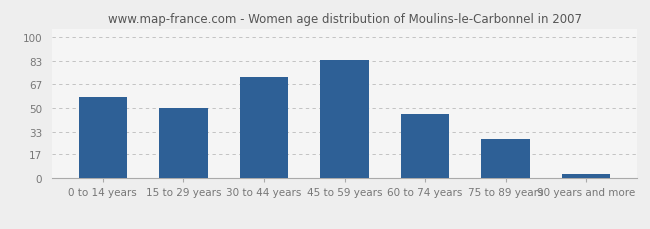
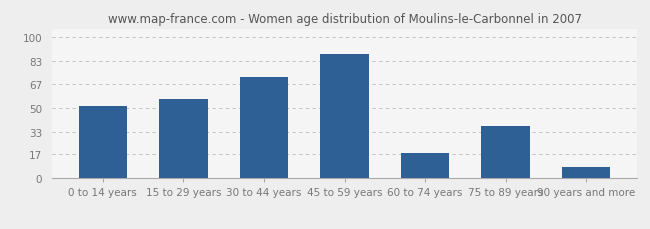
0 to 14 years: 58 -> 51
15 to 29 years: 50 -> 56
45 to 59 years: 84 -> 88
60 to 74 years: 46 -> 18
75 to 89 years: 28 -> 37
90 years and more: 3 -> 8
